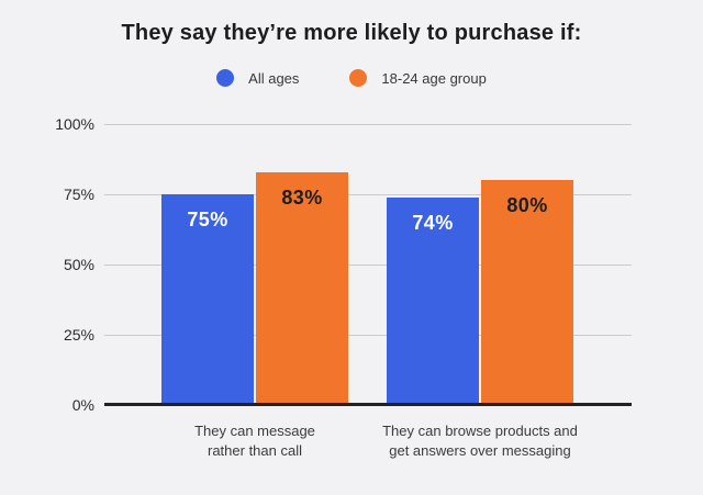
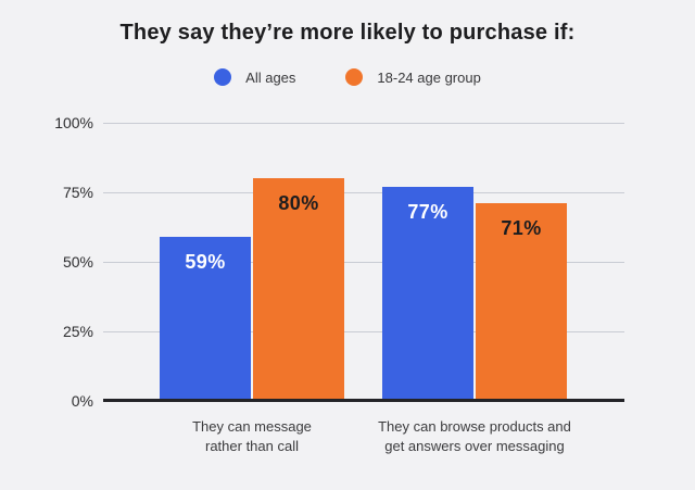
All ages/They can message rather than call: 75% -> 59%
18-24 age group/They can message rather than call: 83% -> 80%
All ages/They can browse products and get answers over messaging: 74% -> 77%
18-24 age group/They can browse products and get answers over messaging: 80% -> 71%
